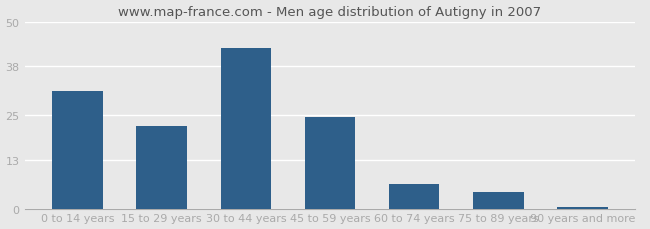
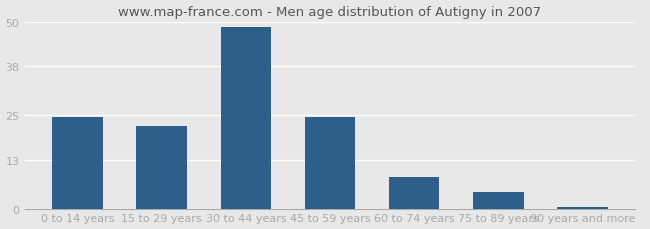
0 to 14 years: 31.5 -> 24.5
30 to 44 years: 43.0 -> 48.5
60 to 74 years: 6.5 -> 8.5
